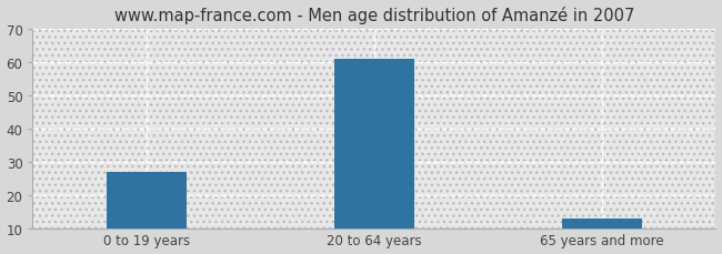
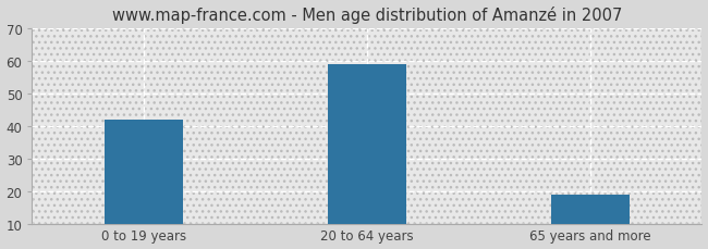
0 to 19 years: 27 -> 42
20 to 64 years: 61 -> 59
65 years and more: 13 -> 19
